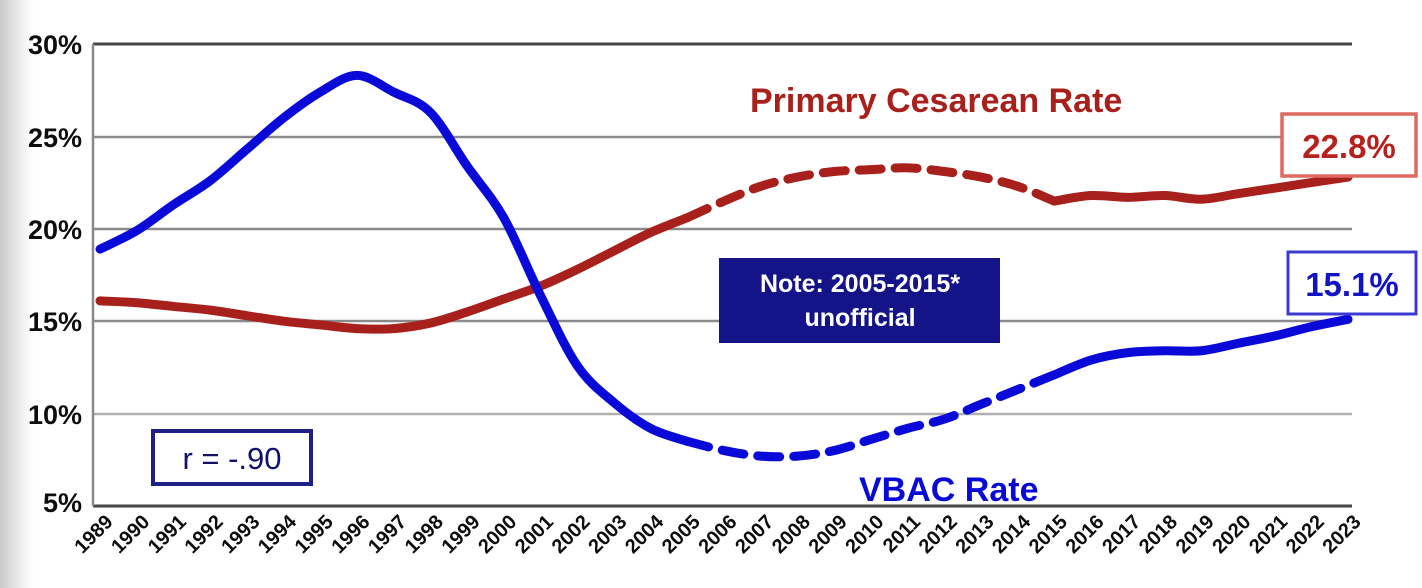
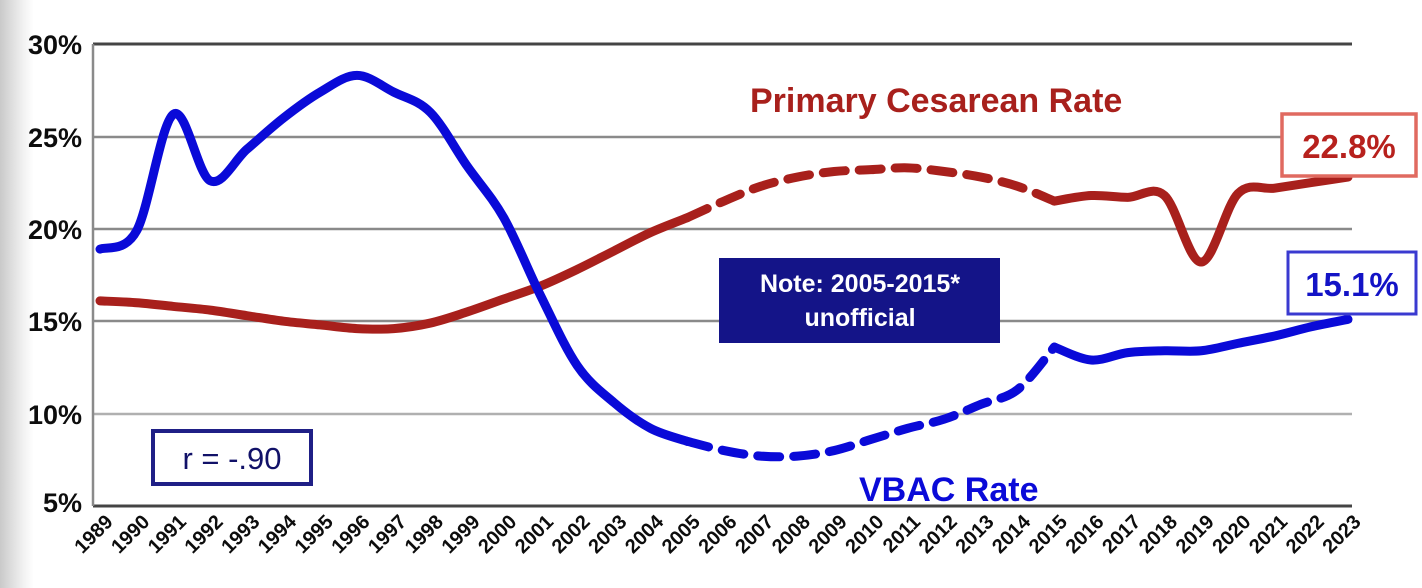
VBAC Rate/1991: 21.3% -> 26.2%
VBAC Rate/2015: 12.1% -> 13.6%
Primary Cesarean Rate/2019: 21.6% -> 18.2%
